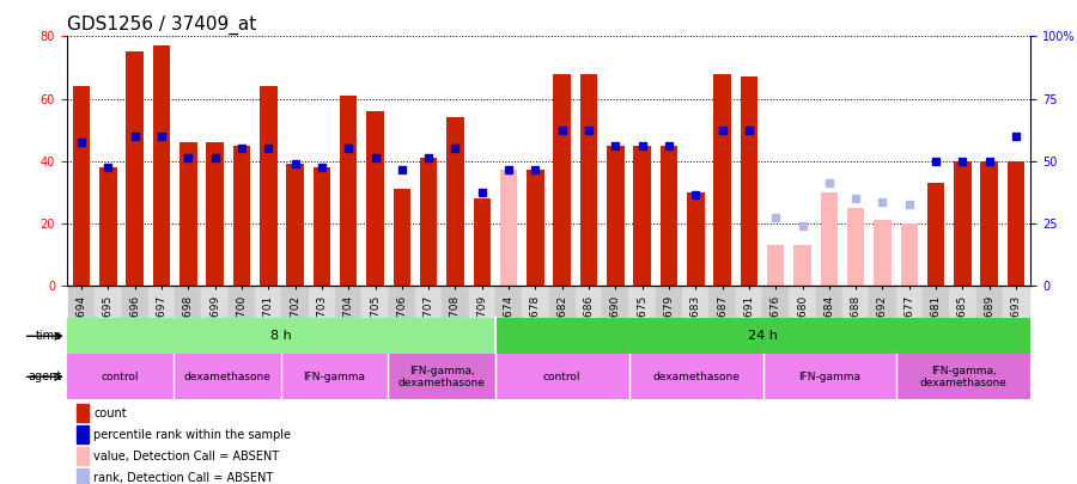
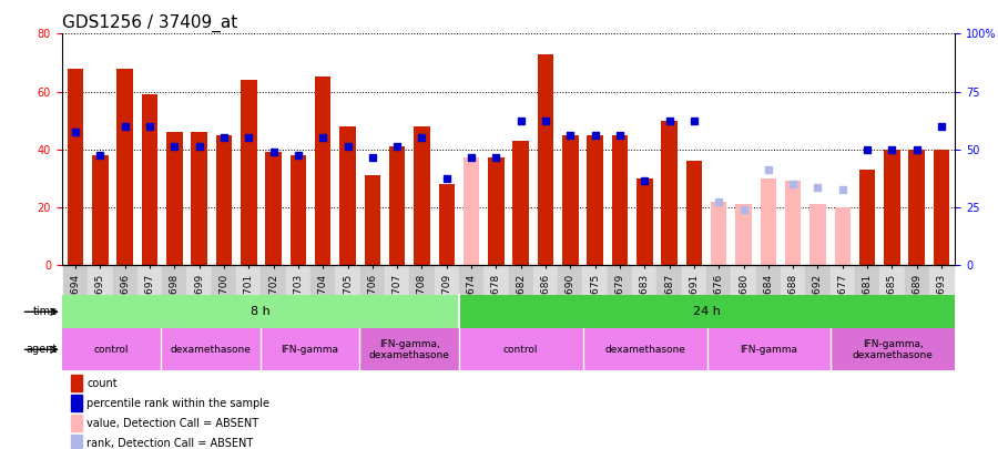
GSM31694: 64 -> 68
GSM31696: 75 -> 68
GSM31697: 77 -> 59
GSM31704: 61 -> 65
GSM31705: 56 -> 48
GSM31708: 54 -> 48
GSM31682: 68 -> 43
GSM31686: 68 -> 73
GSM31687: 68 -> 50
GSM31691: 67 -> 36
GSM31676: 13 -> 22
GSM31680: 13 -> 21
GSM31688: 25 -> 29
